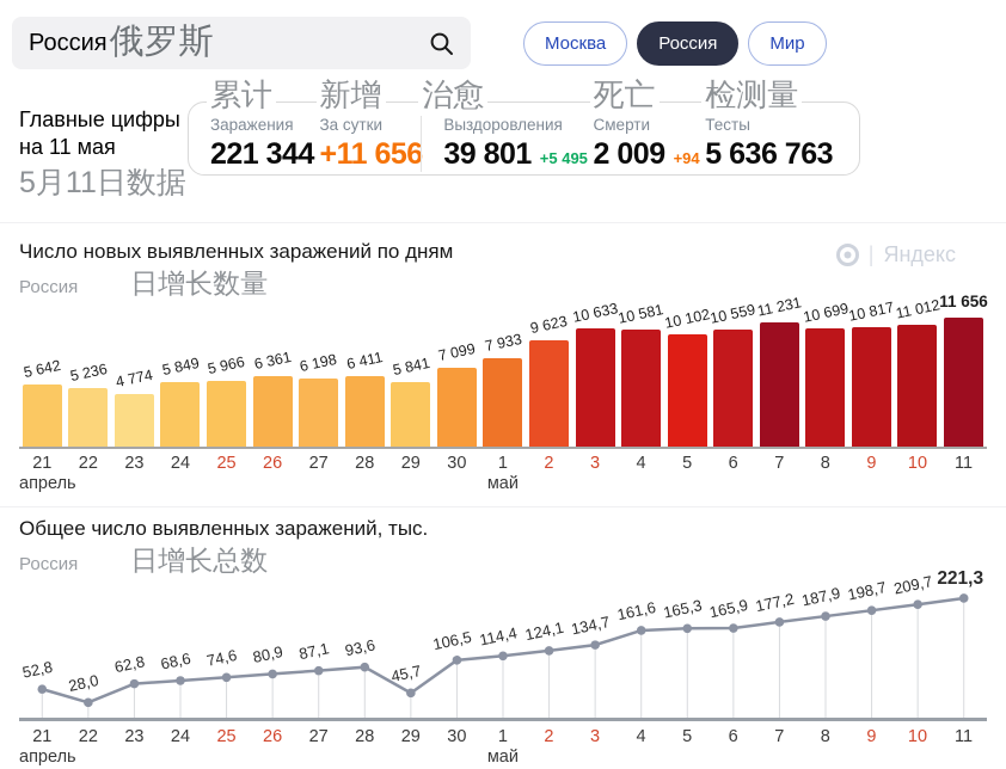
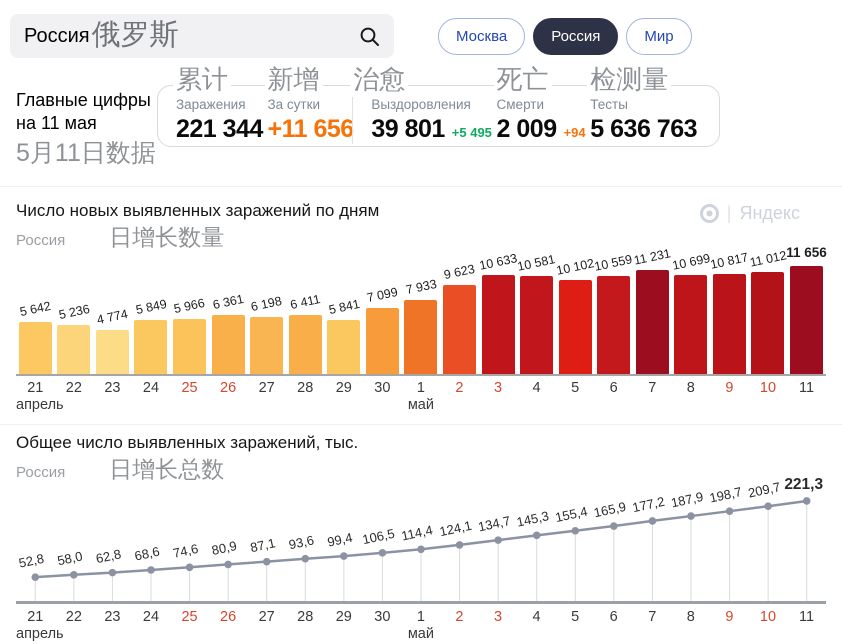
Общее число выявленных заражений, тыс./22: 28,0 -> 58,0
Общее число выявленных заражений, тыс./29: 45,7 -> 99,4
Общее число выявленных заражений, тыс./4: 161,6 -> 145,3
Общее число выявленных заражений, тыс./5: 165,3 -> 155,4
